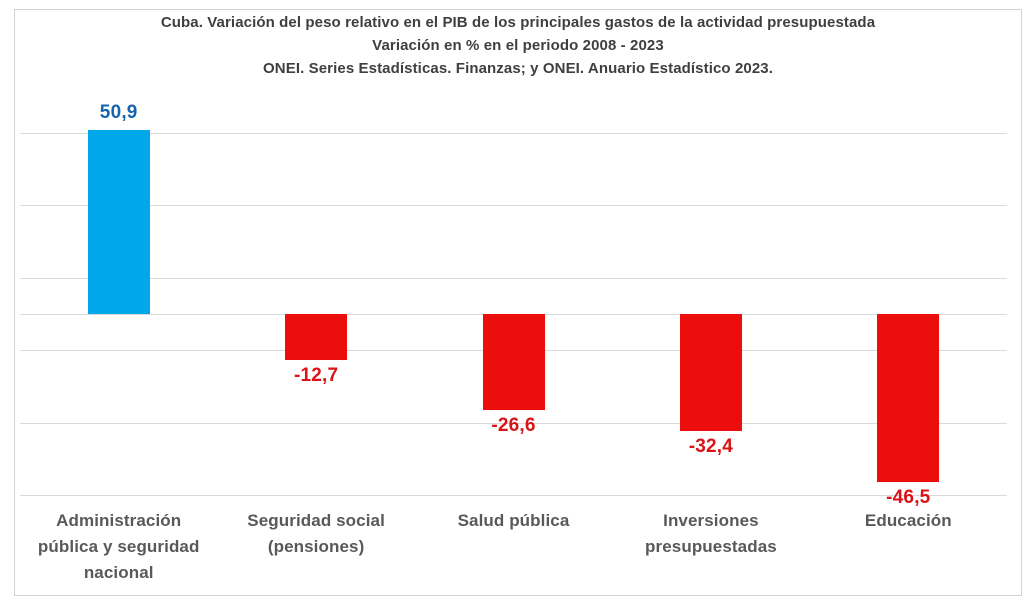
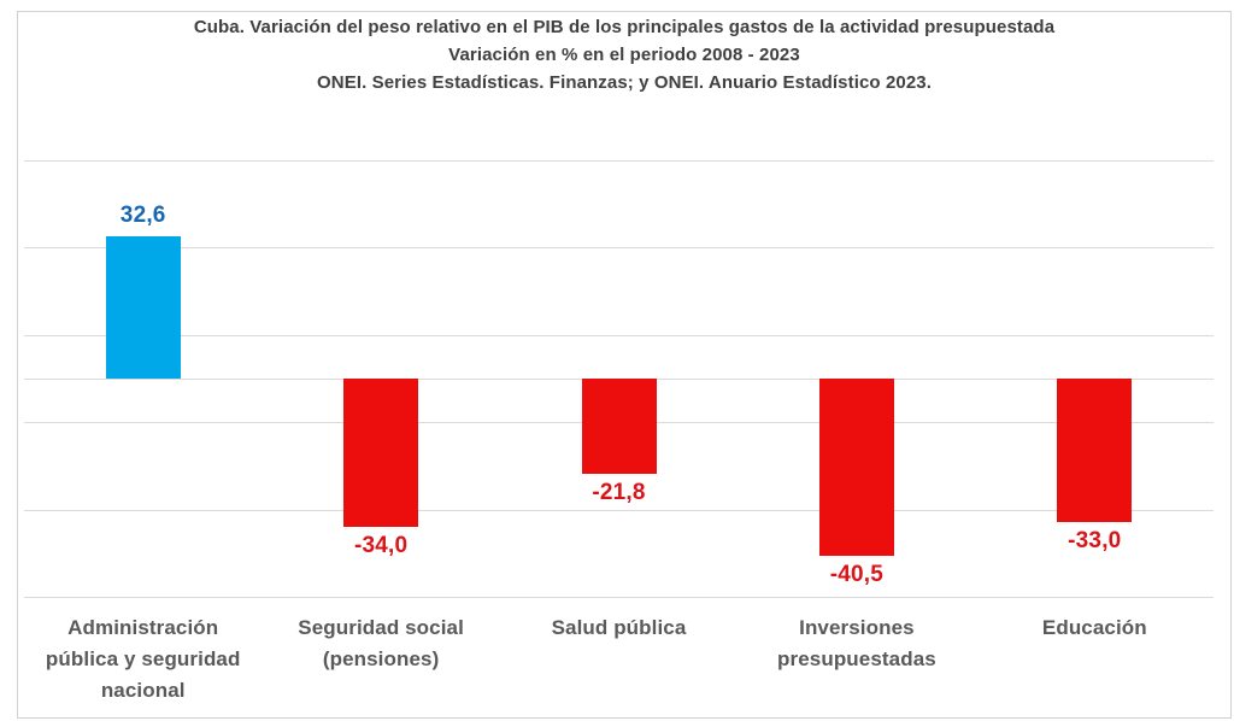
Administración pública y seguridad nacional: 50,9 -> 32,6
Seguridad social (pensiones): -12,7 -> -34,0
Salud pública: -26,6 -> -21,8
Inversiones presupuestadas: -32,4 -> -40,5
Educación: -46,5 -> -33,0
